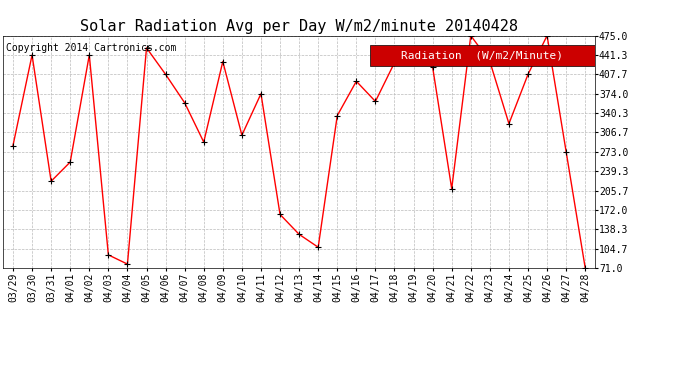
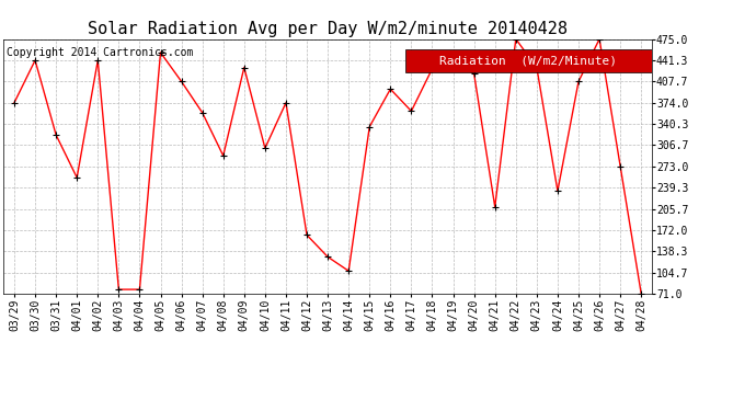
03/29: 284 -> 374
03/31: 222 -> 323
04/03: 94 -> 78
04/24: 322 -> 234
